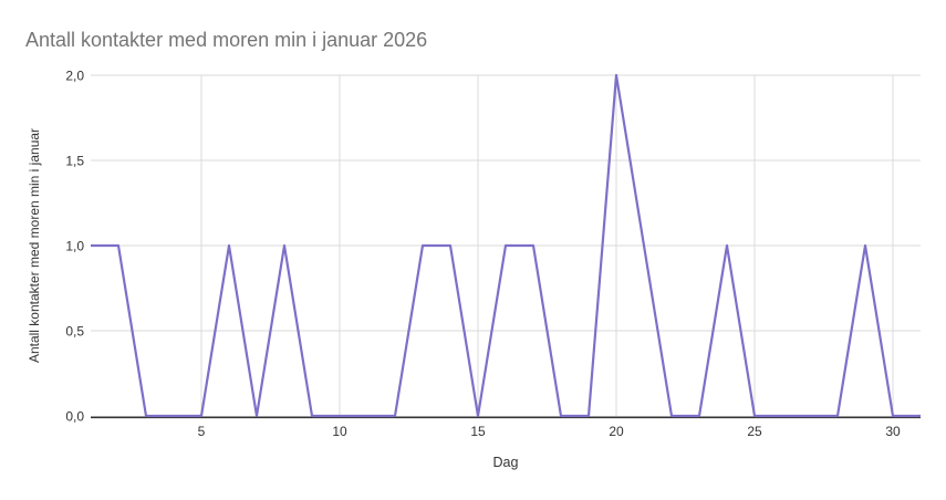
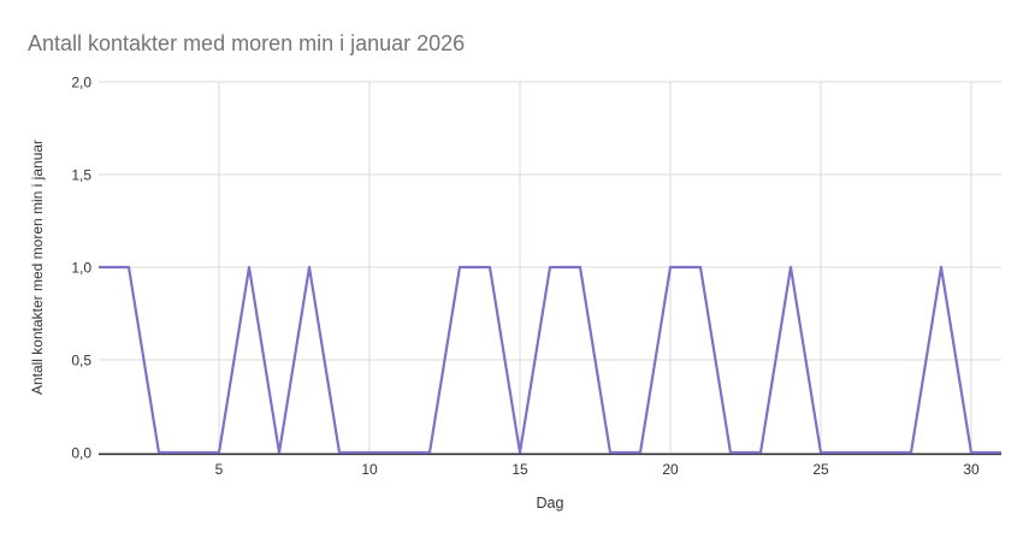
20: 2 -> 1
